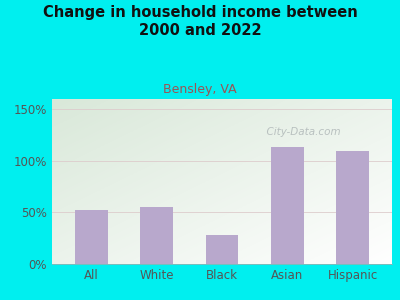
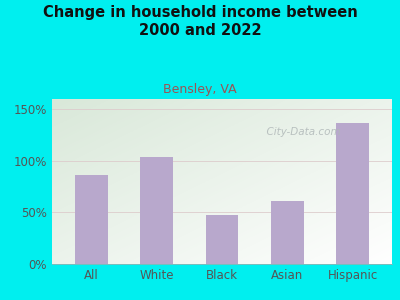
All: 52% -> 86%
White: 55% -> 104%
Black: 28% -> 48%
Asian: 113% -> 61%
Hispanic: 110% -> 137%
